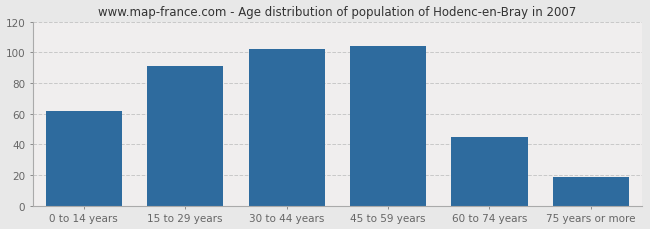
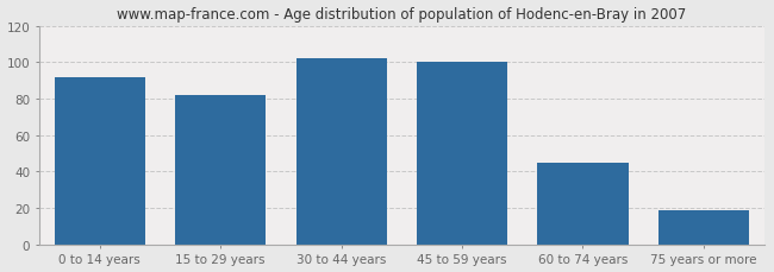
0 to 14 years: 62 -> 92
15 to 29 years: 91 -> 82
45 to 59 years: 104 -> 100
